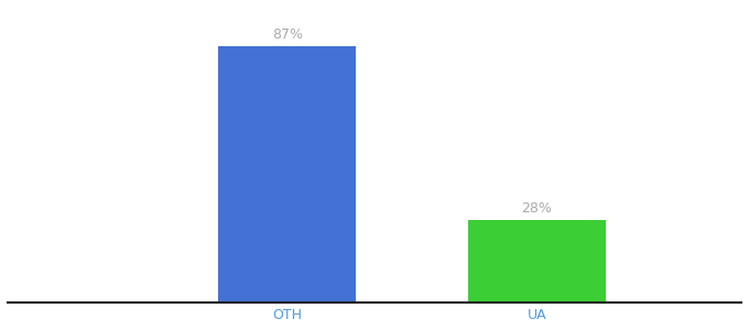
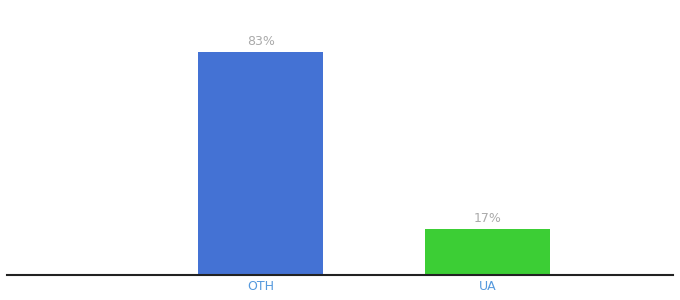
OTH: 87% -> 83%
UA: 28% -> 17%
